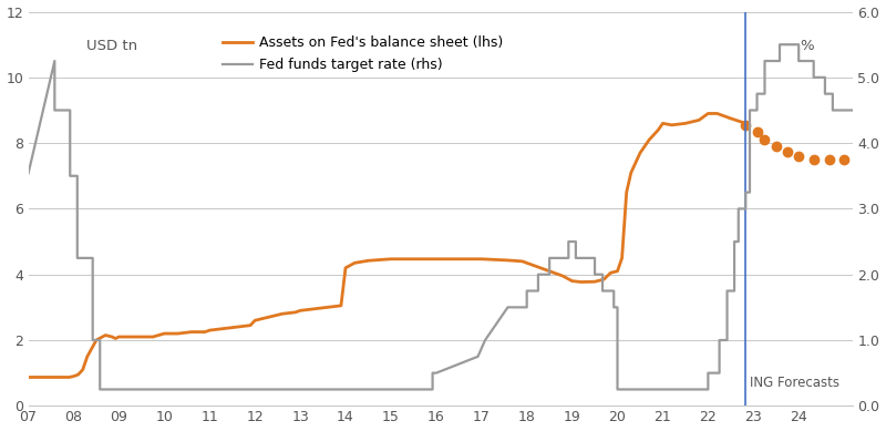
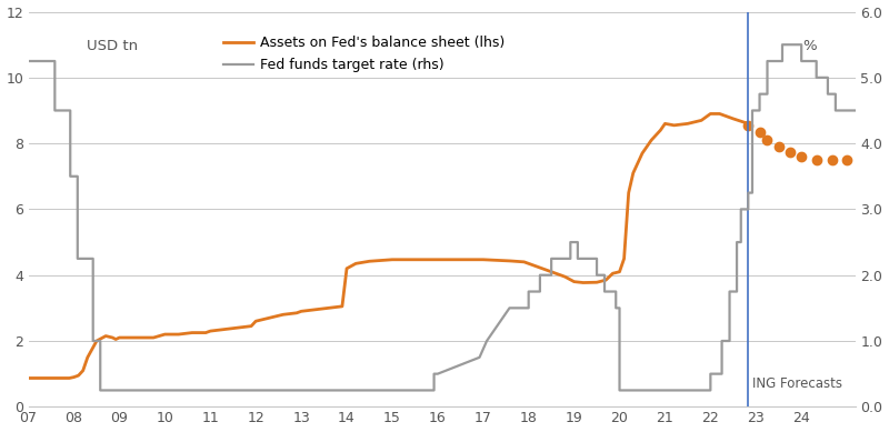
Fed funds target rate (rhs)/07: 3.54 -> 5.25
